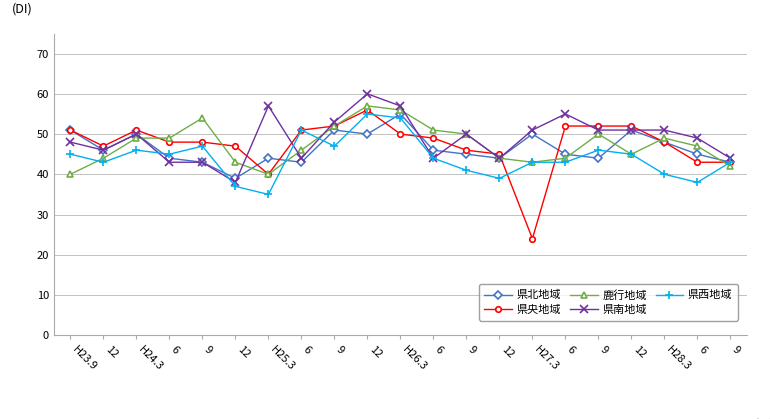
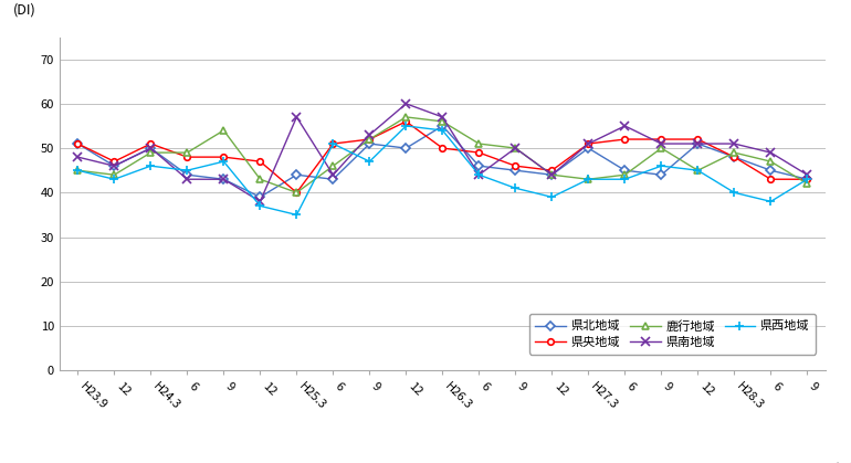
鹿行地域/H23.9: 40 -> 45
県央地域/H27.3: 24 -> 51
